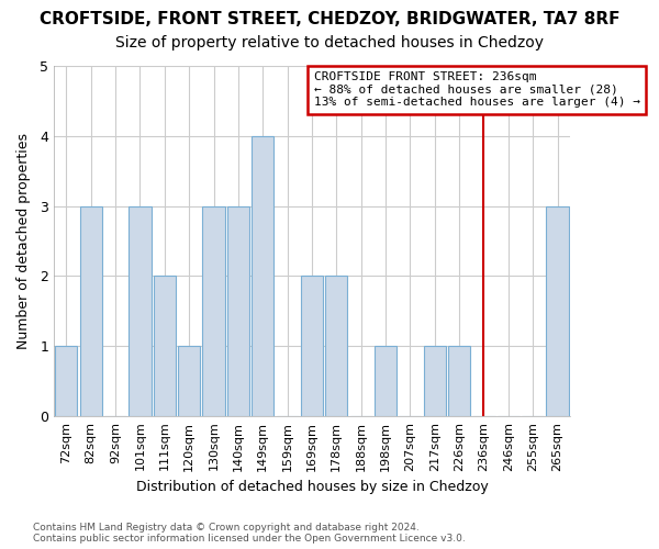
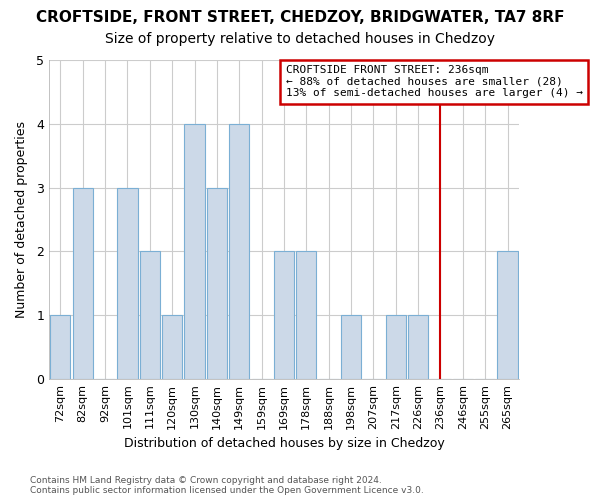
130sqm: 3 -> 4
265sqm: 3 -> 2
